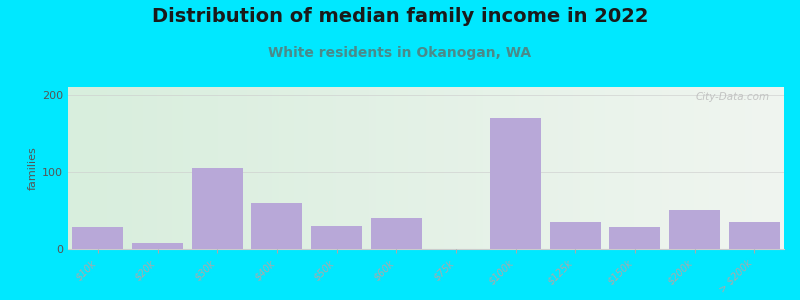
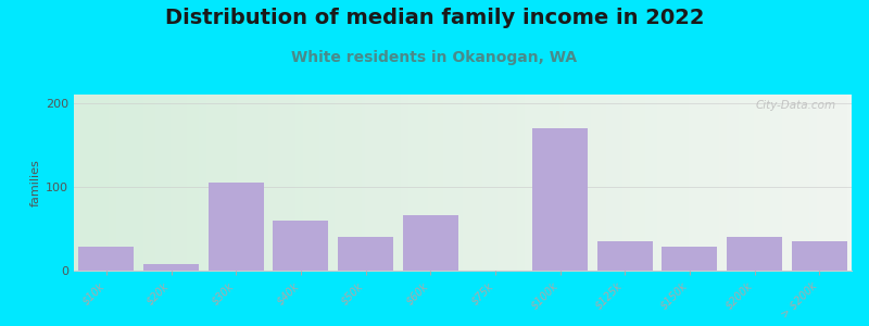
$50k: 30 -> 40
$60k: 40 -> 66
$200k: 50 -> 40
